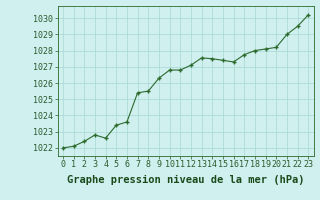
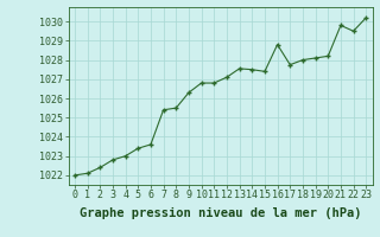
4: 1022.6 -> 1023.0
16: 1027.3 -> 1028.8
21: 1029.0 -> 1029.8
